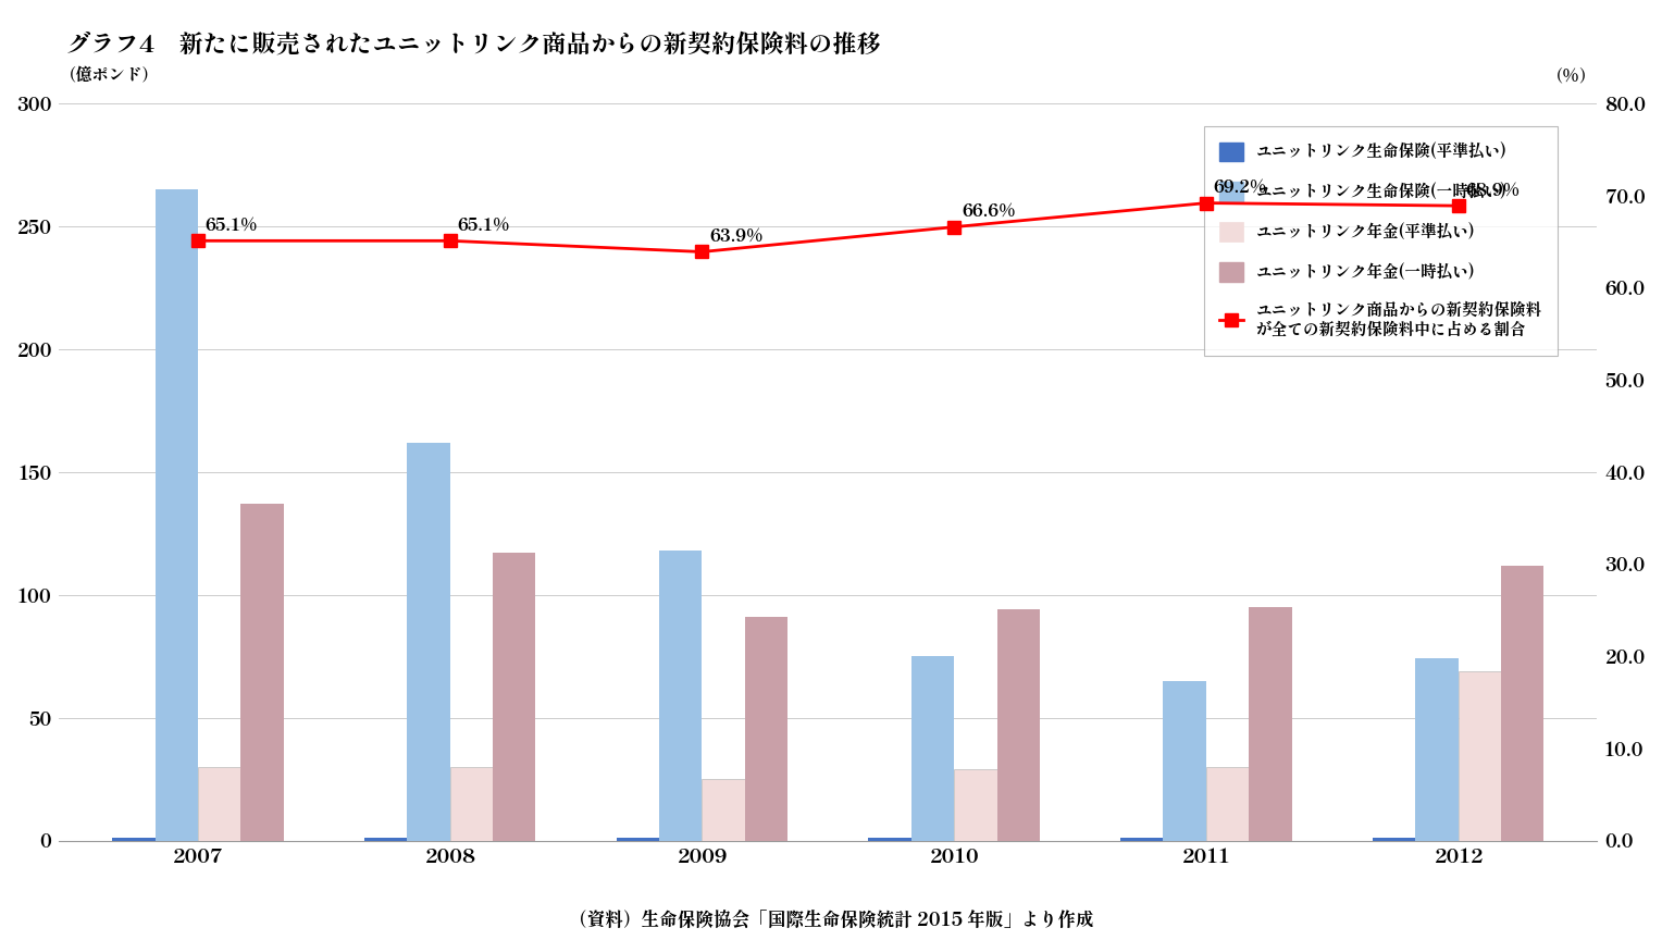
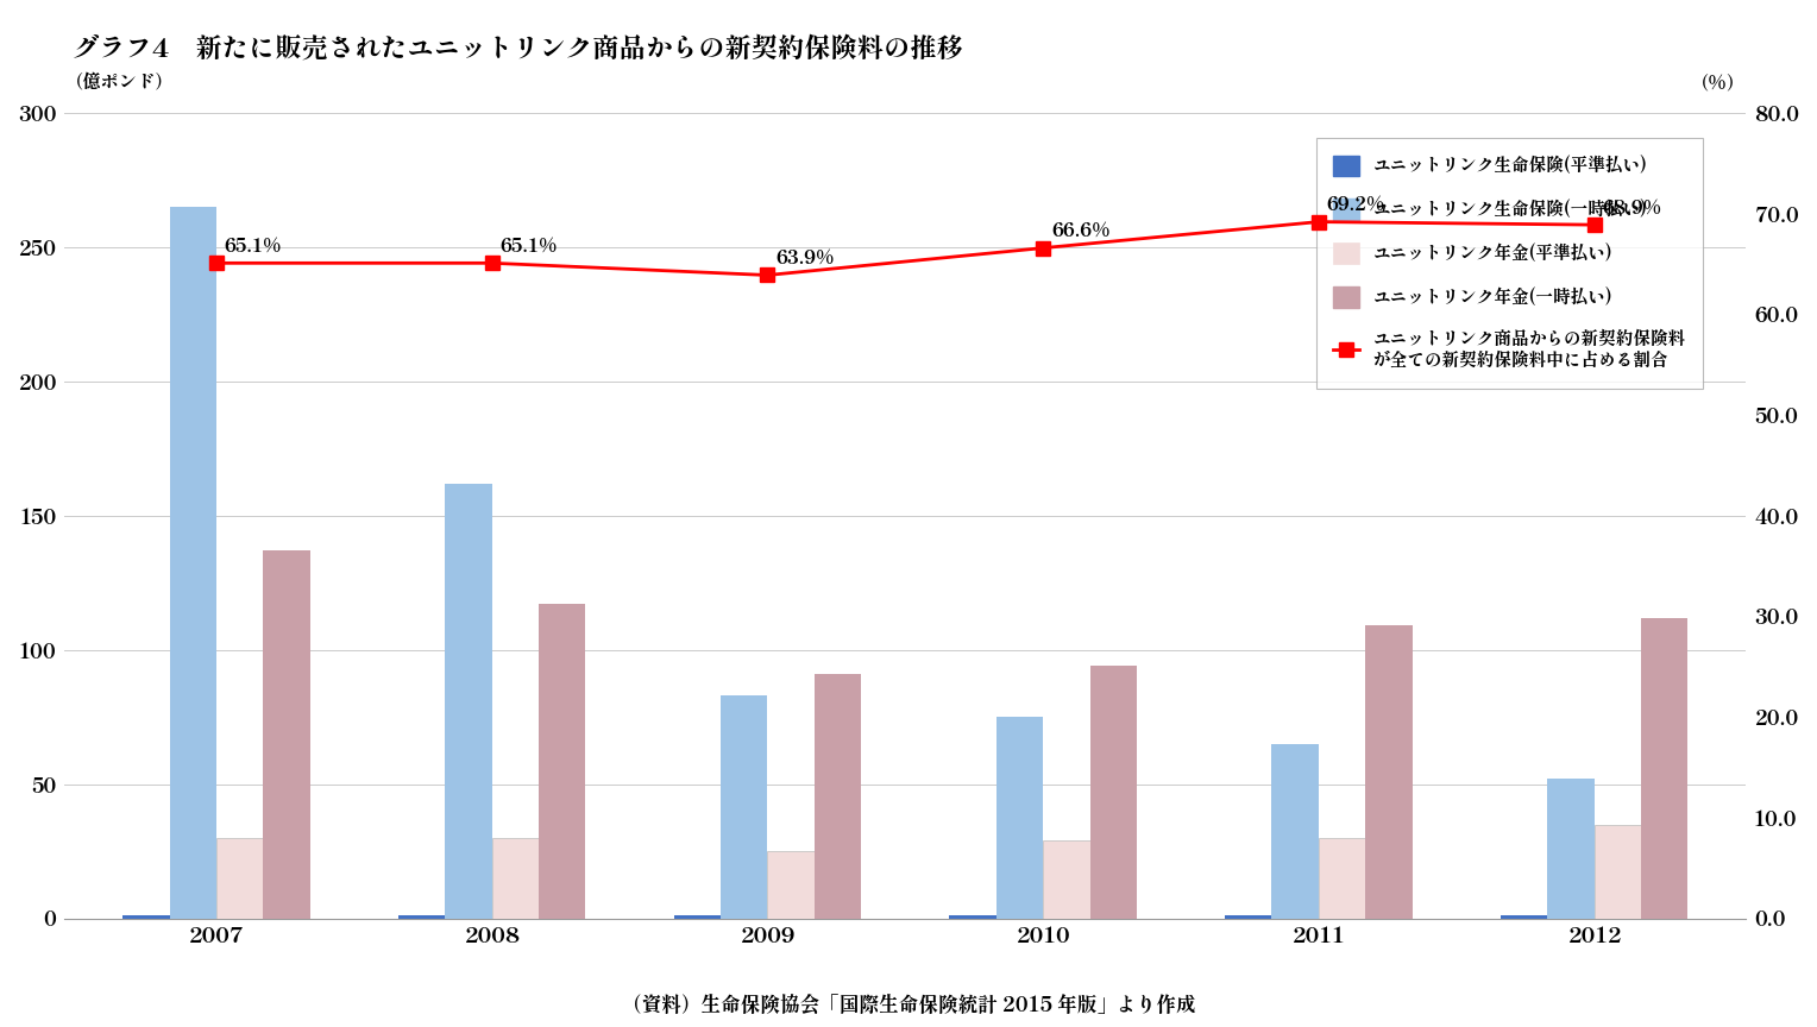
ユニットリンク生命保険(一時払い)/2009: 118 -> 83
ユニットリンク年金(一時払い)/2011: 95 -> 109
ユニットリンク生命保険(一時払い)/2012: 74 -> 52
ユニットリンク年金(平準払い)/2012: 69 -> 35
